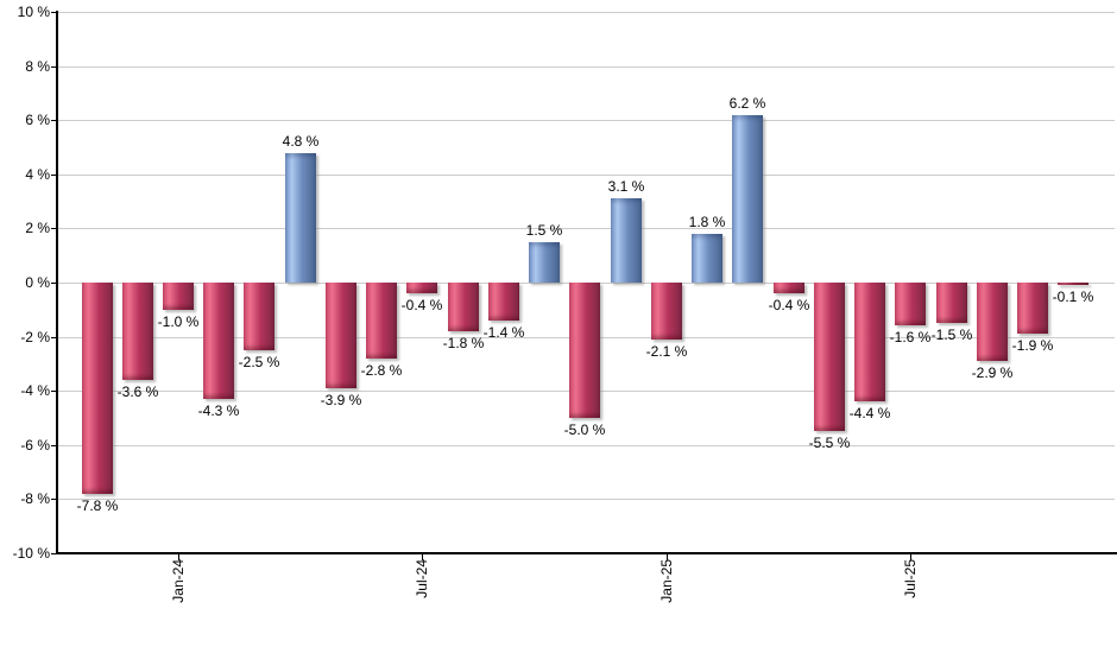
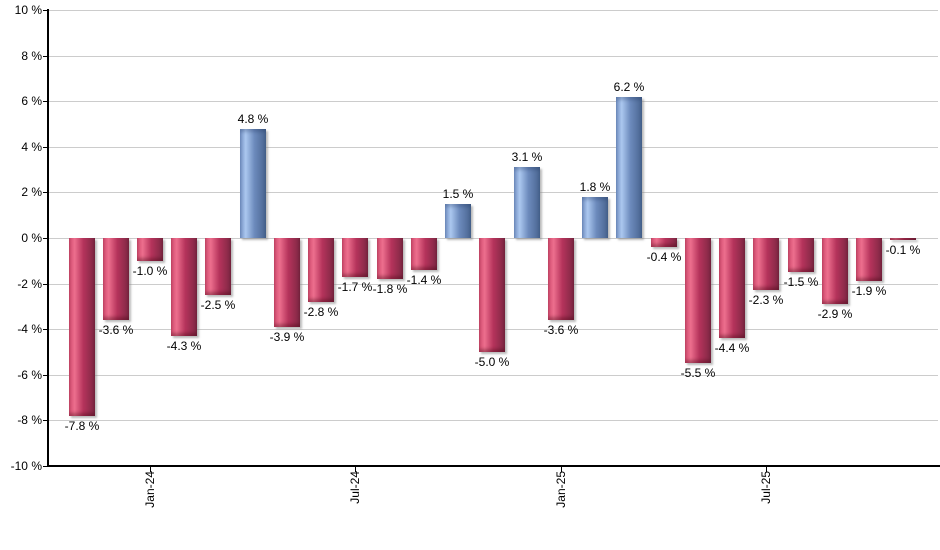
Jul-24: -0.4 -> -1.7
Jan-25: -2.1 -> -3.6
Jul-25: -1.6 -> -2.3
